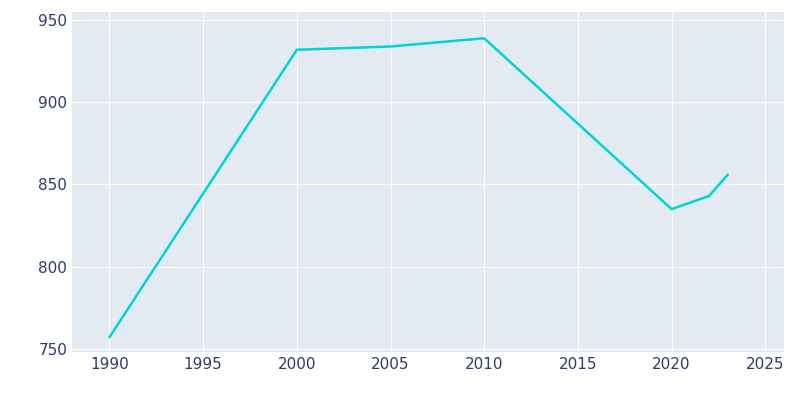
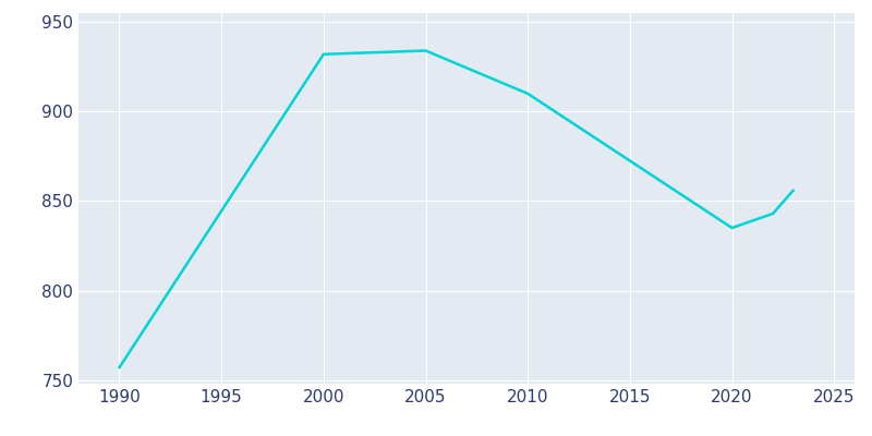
2010: 939 -> 910
